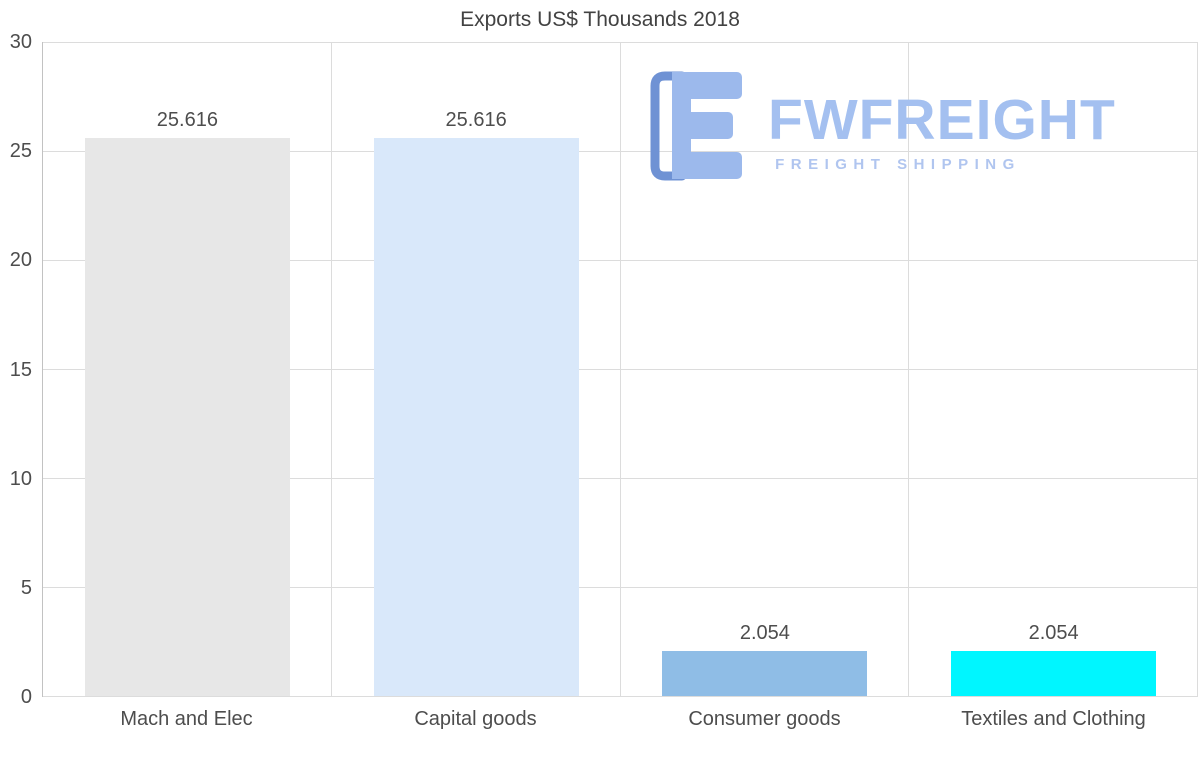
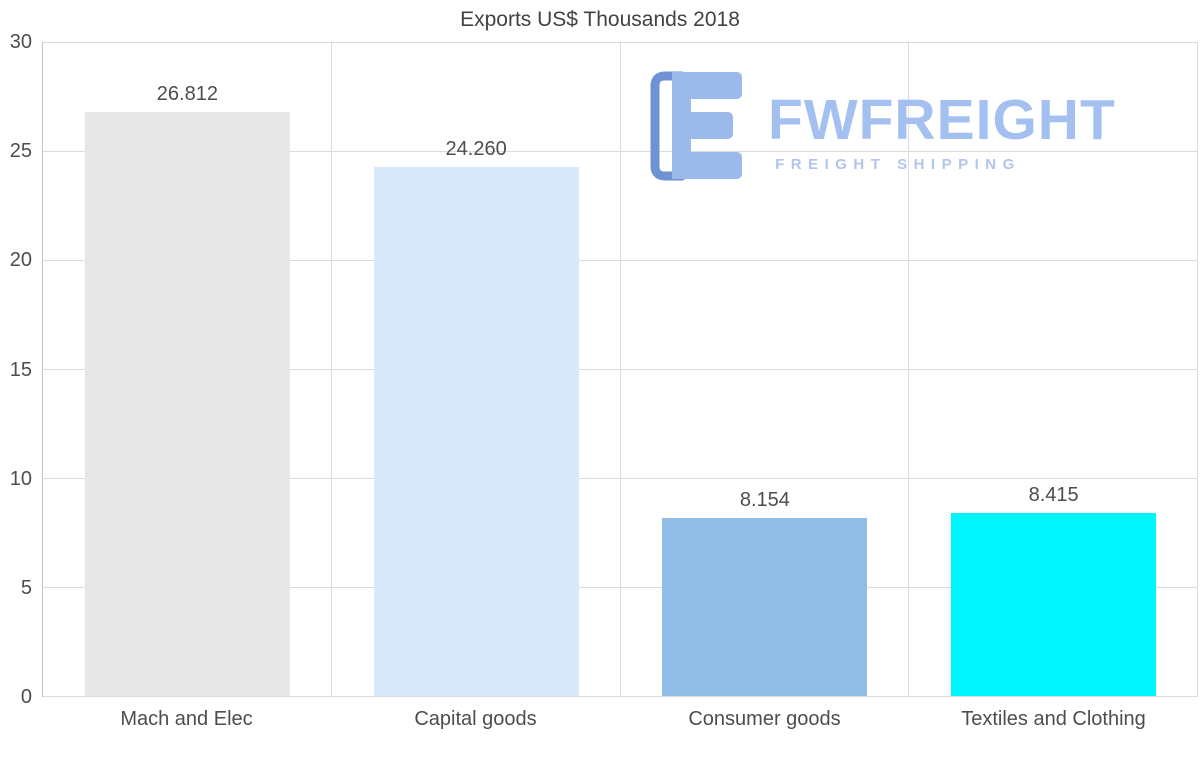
Mach and Elec: 25.616 -> 26.812
Capital goods: 25.616 -> 24.260
Consumer goods: 2.054 -> 8.154
Textiles and Clothing: 2.054 -> 8.415
